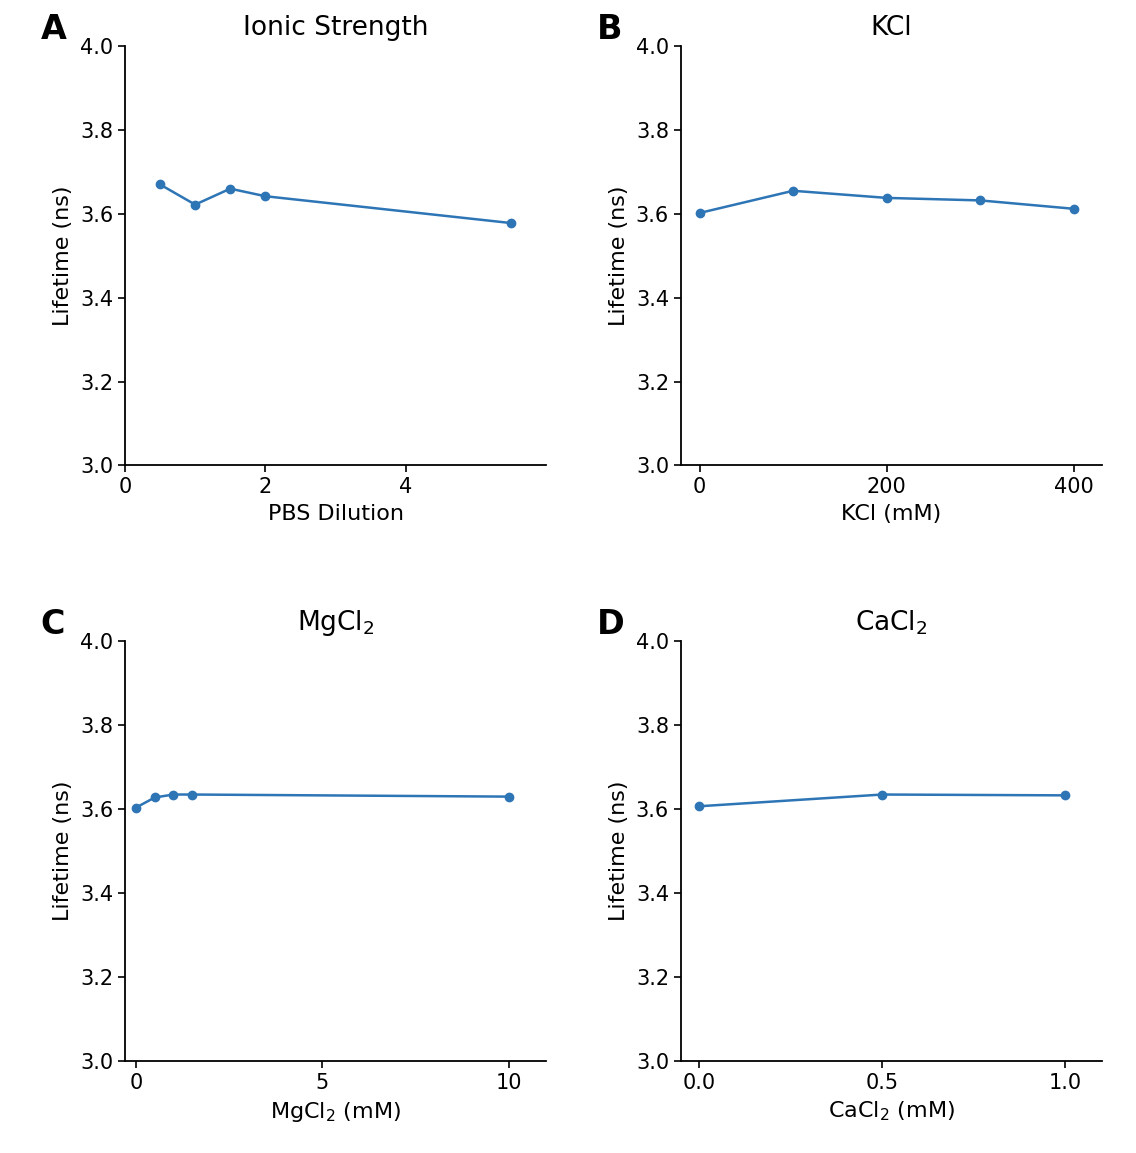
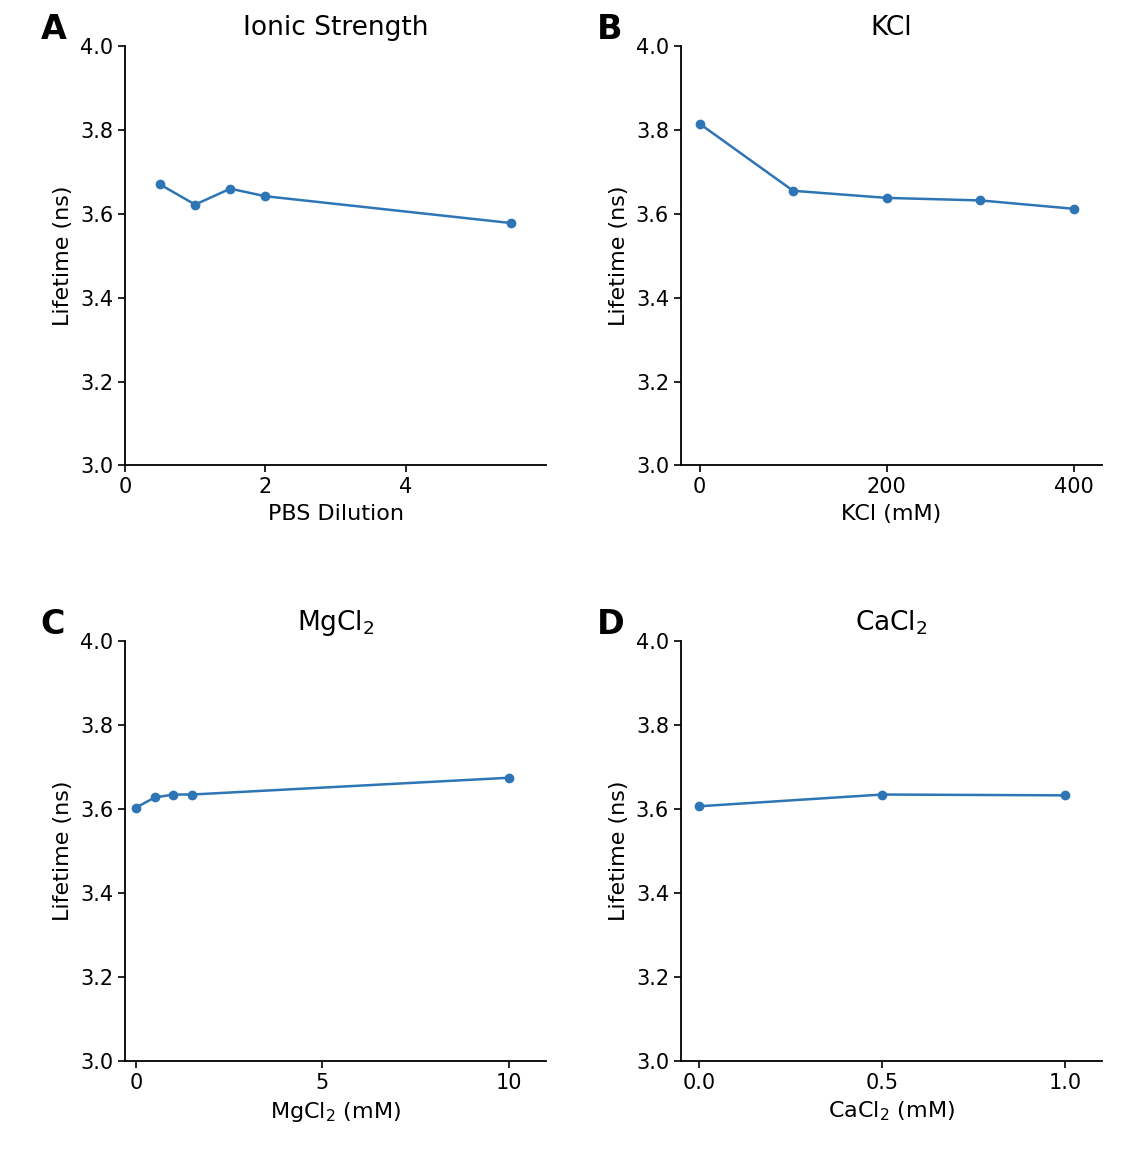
KCl/0: 3.602 -> 3.815
10: 3.630 -> 3.675
